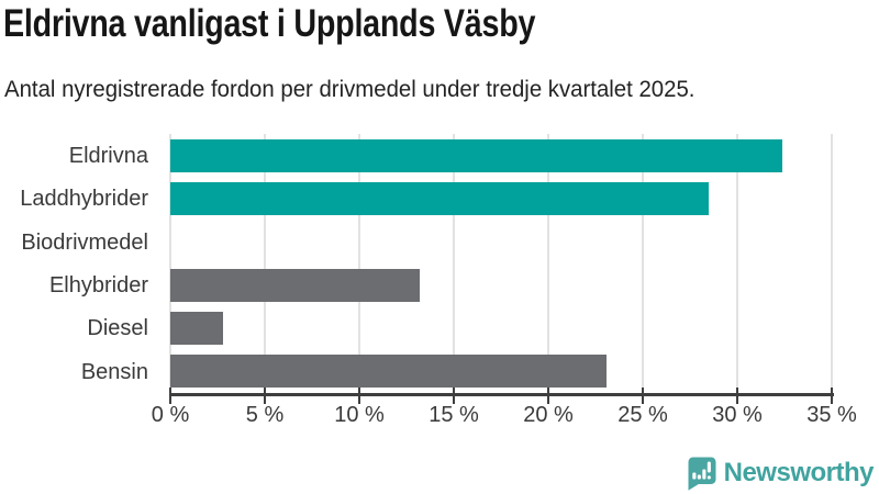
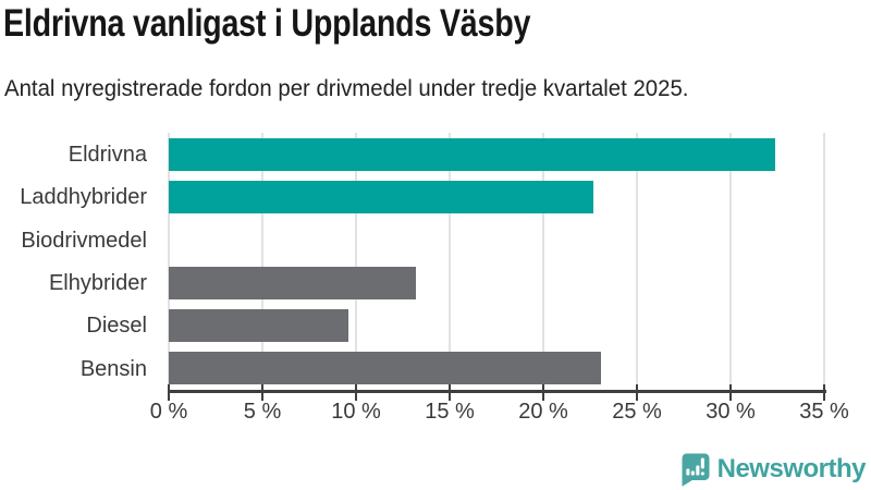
Laddhybrider: 28.5% -> 22.7%
Diesel: 2.8% -> 9.6%
